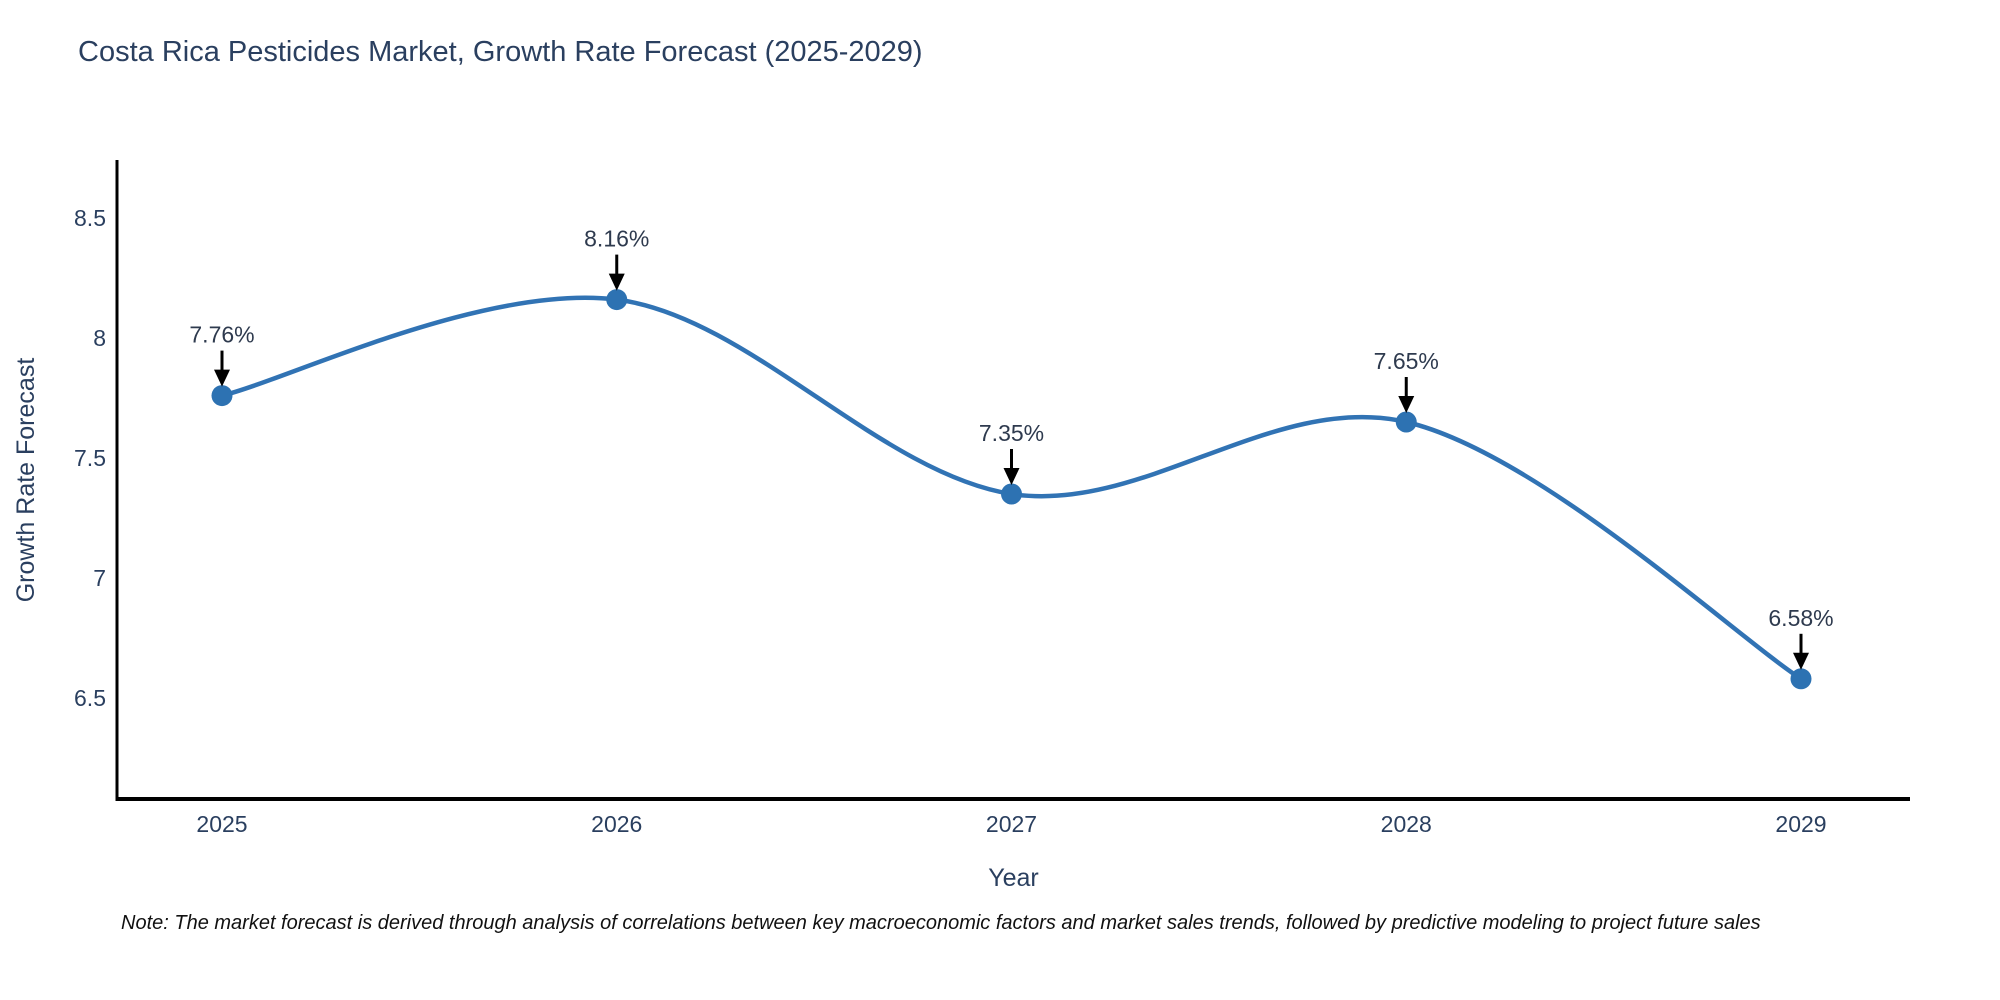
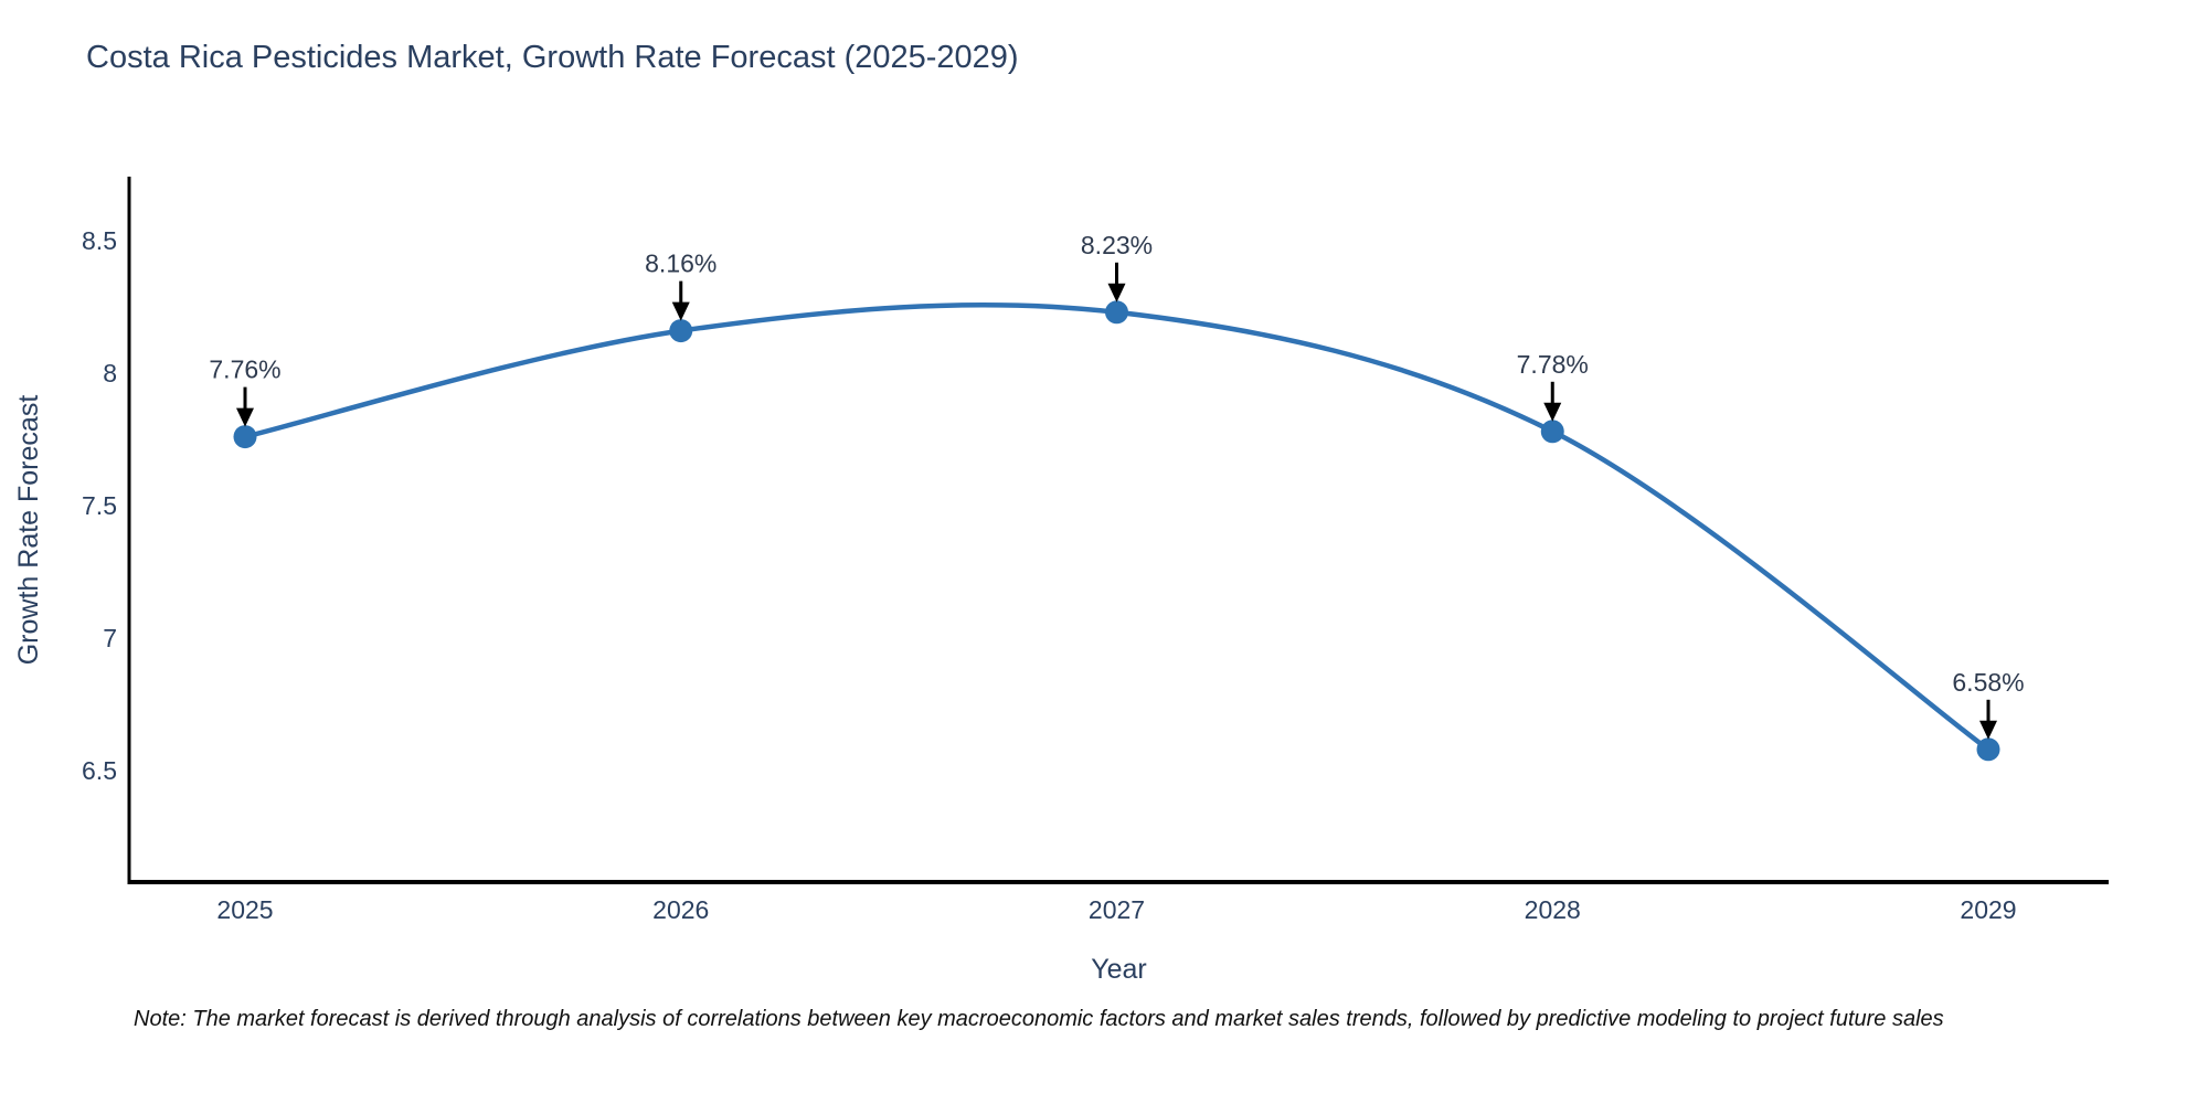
2027: 7.35% -> 8.23%
2028: 7.65% -> 7.78%
